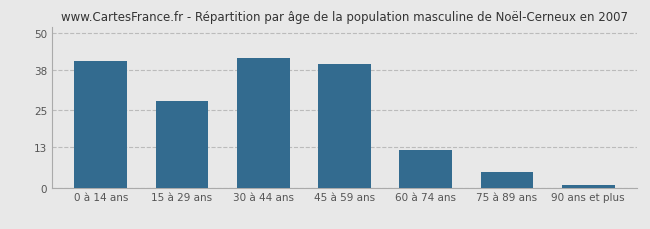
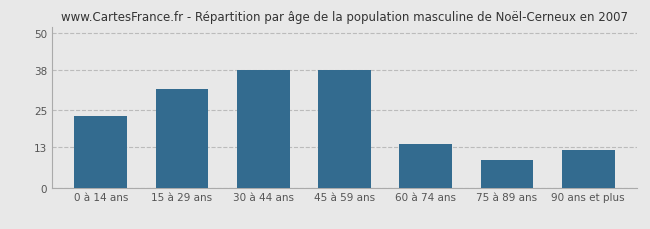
0 à 14 ans: 41 -> 23
15 à 29 ans: 28 -> 32
30 à 44 ans: 42 -> 38
45 à 59 ans: 40 -> 38
60 à 74 ans: 12 -> 14
75 à 89 ans: 5 -> 9
90 ans et plus: 1 -> 12
